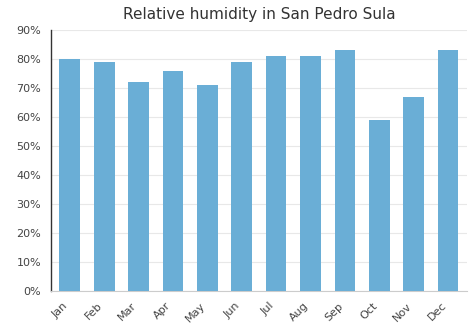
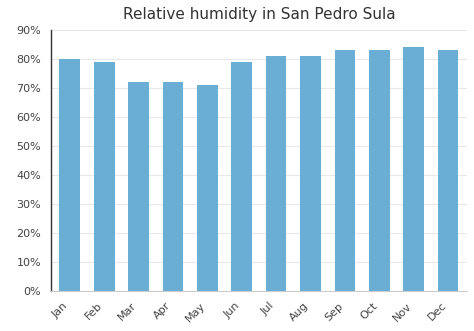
Apr: 76% -> 72%
Oct: 59% -> 83%
Nov: 67% -> 84%
